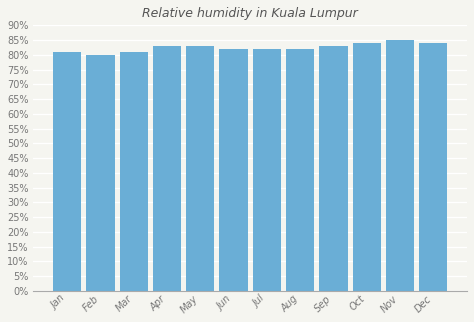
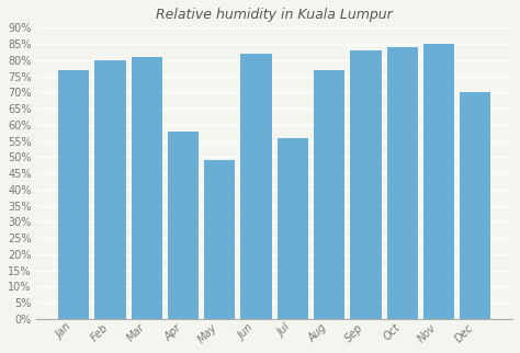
Jan: 81% -> 77%
Apr: 83% -> 58%
May: 83% -> 49%
Jul: 82% -> 56%
Aug: 82% -> 77%
Dec: 84% -> 70%
